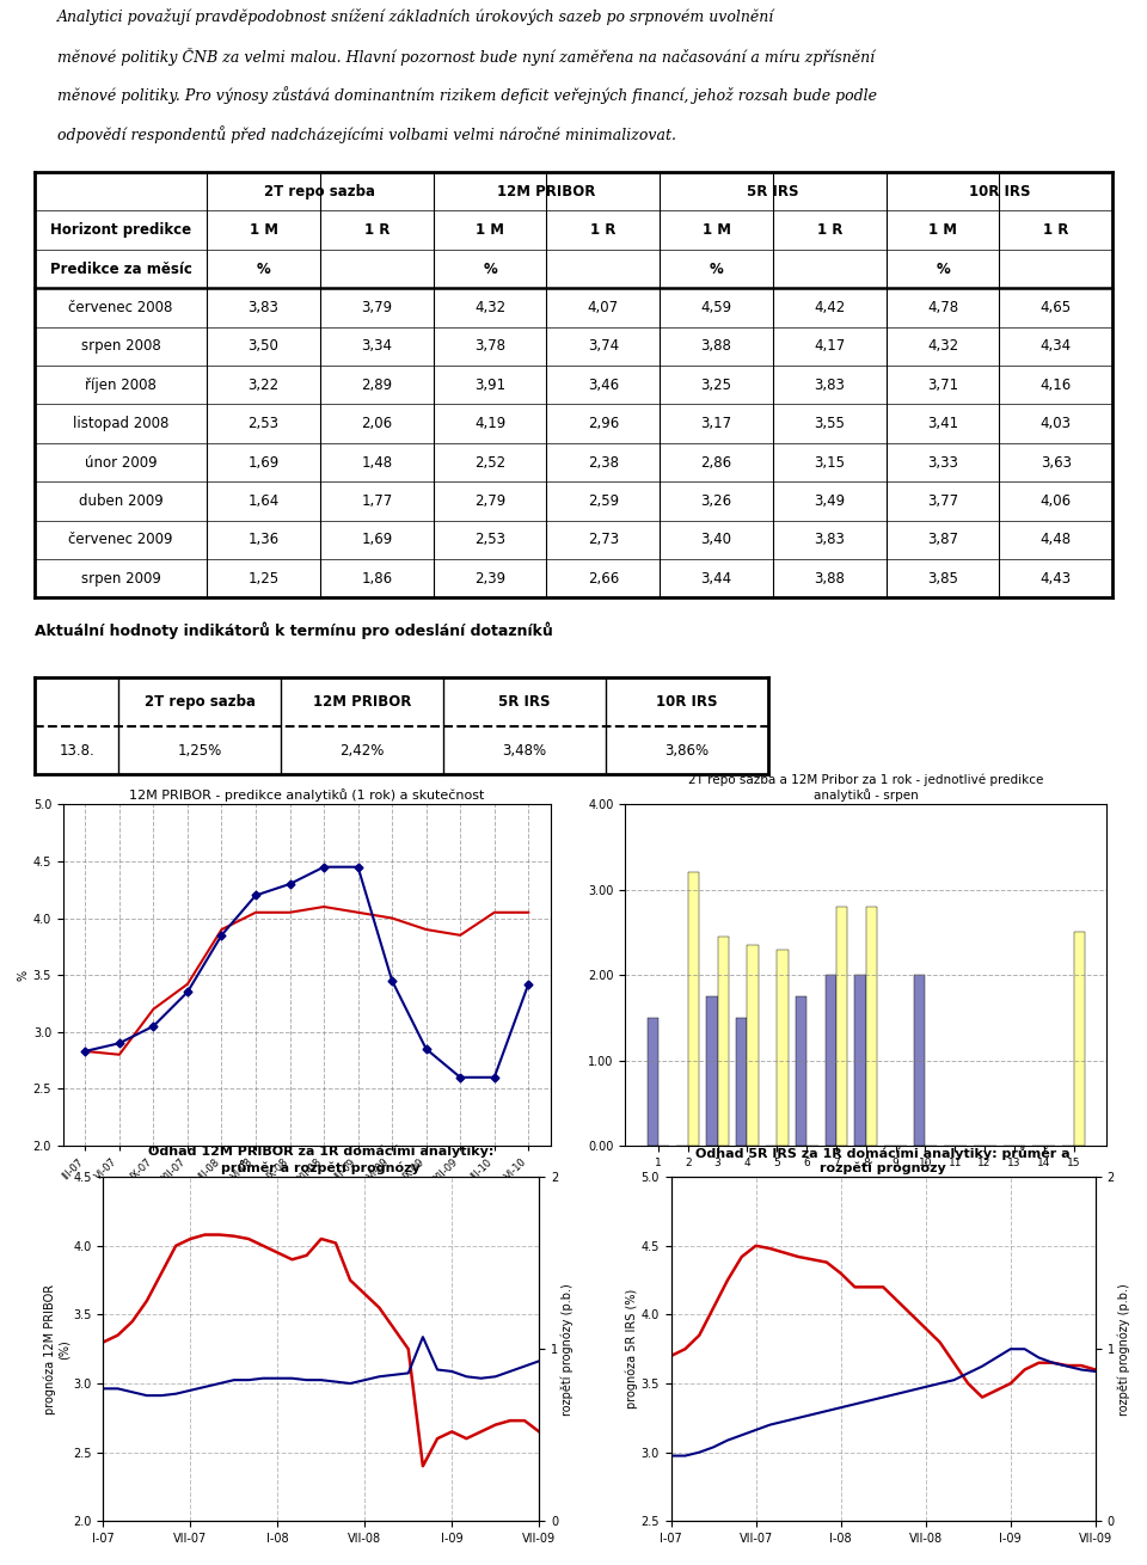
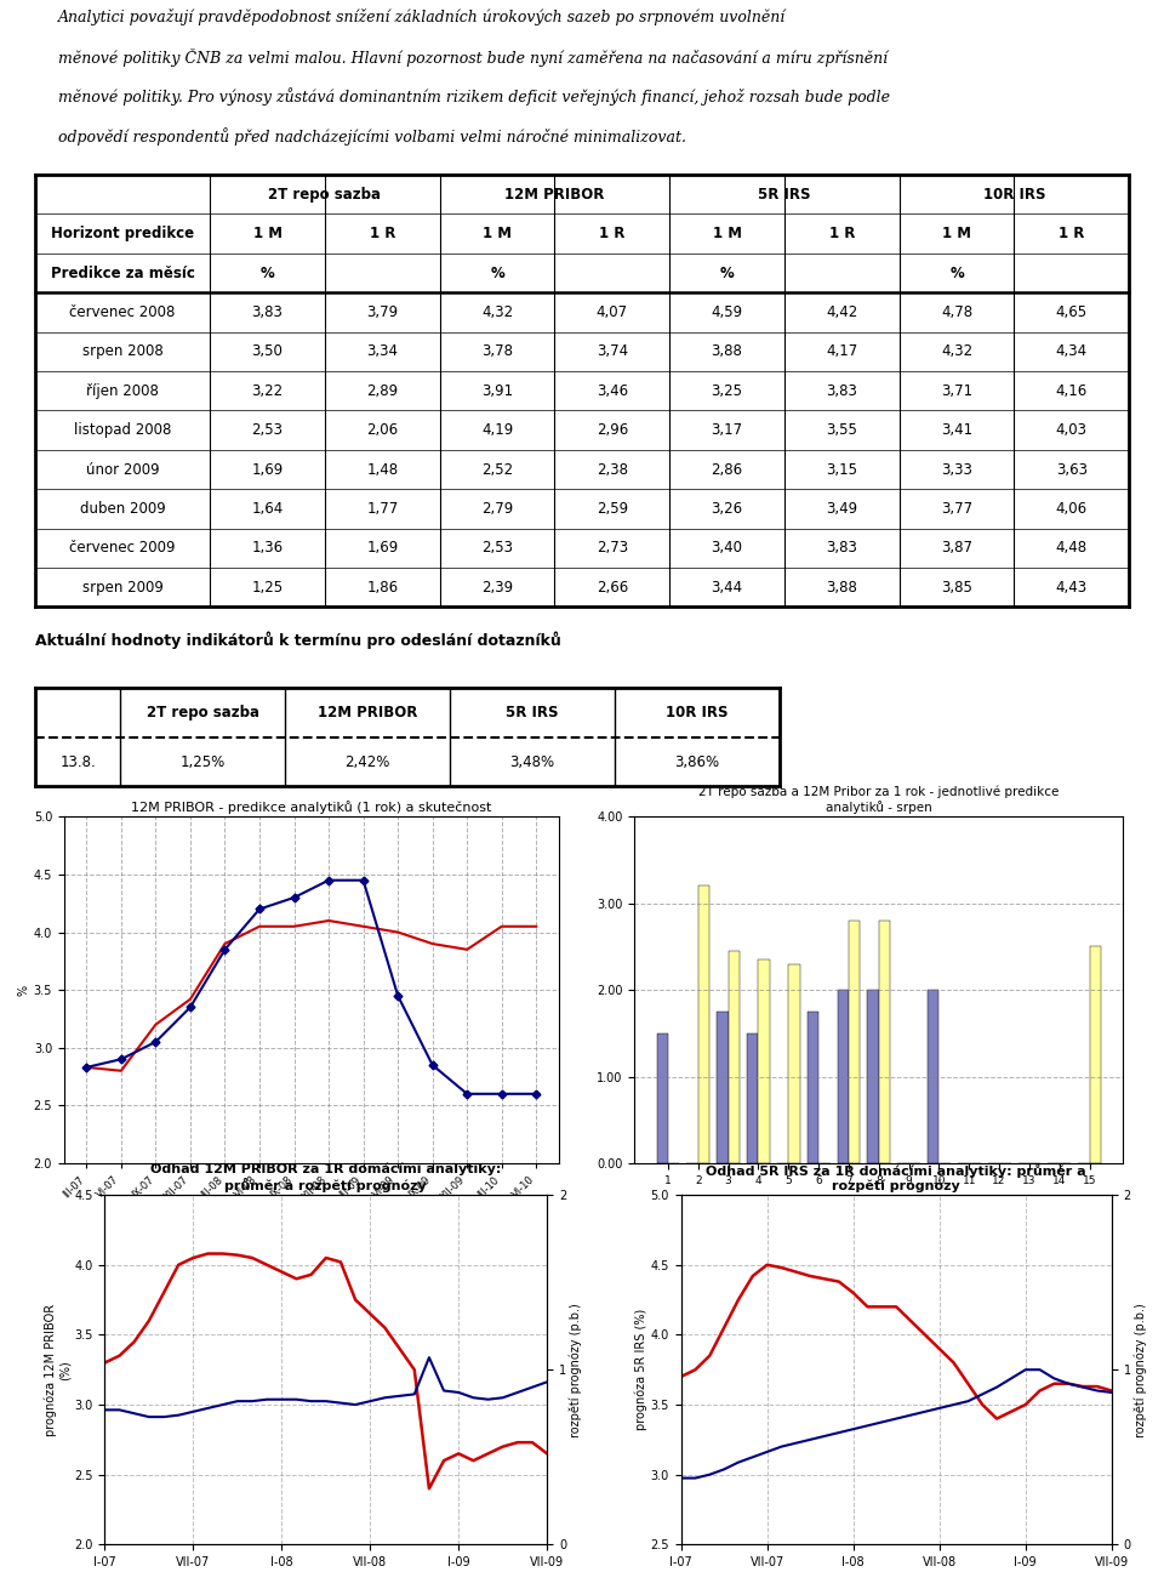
12M PRIBOR - predikce analytiků (1 rok) a skutečnost/skutečnost/VI-10: 3.42 -> 2.60
